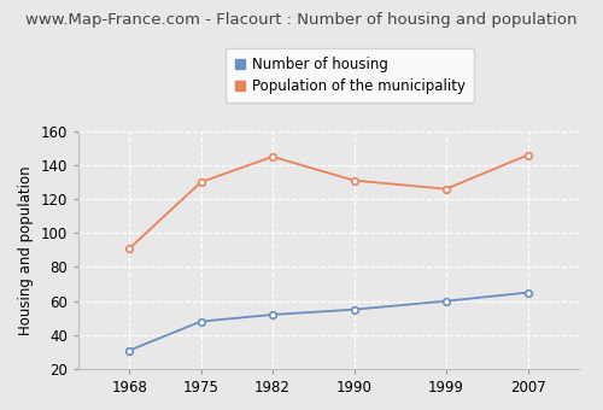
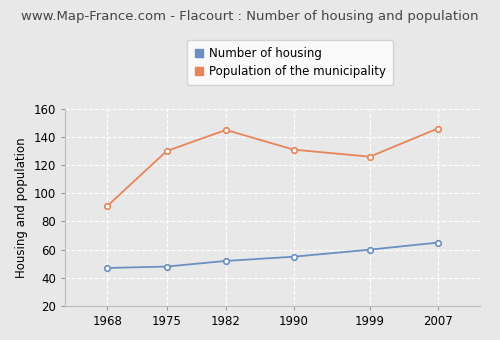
Number of housing/1968: 31 -> 47
